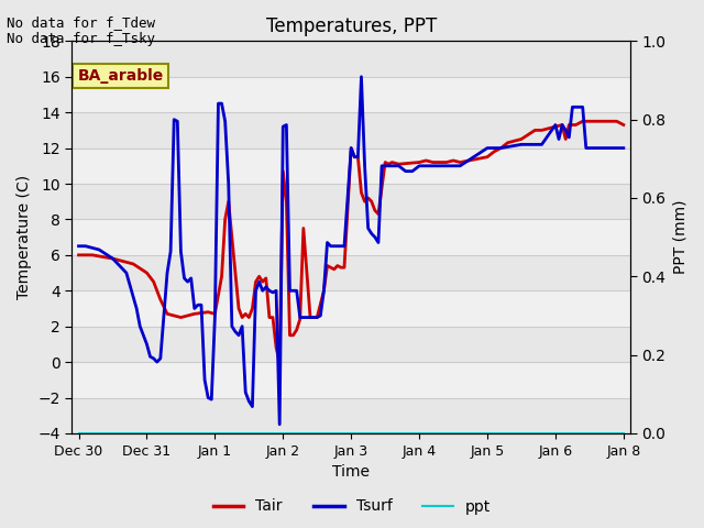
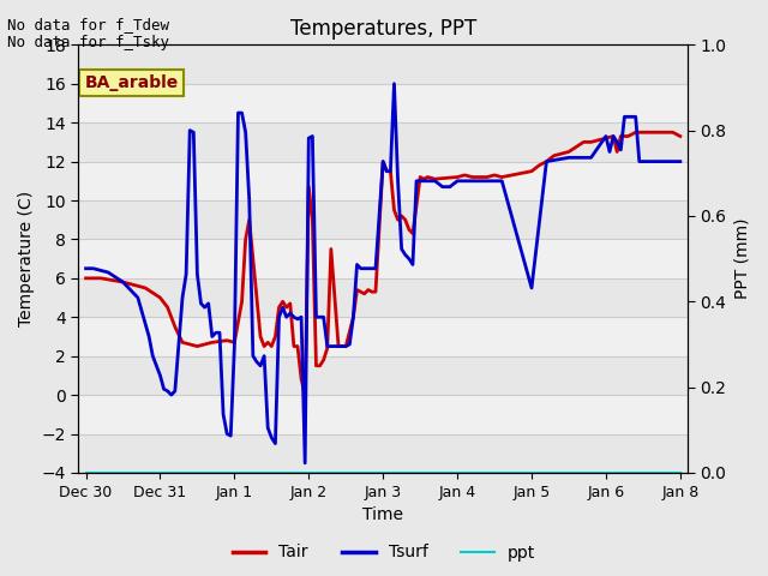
Tsurf/Jan 5: 12.0 -> 5.5
